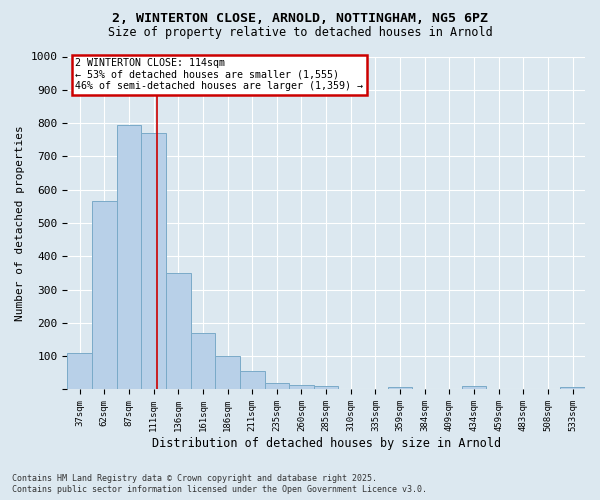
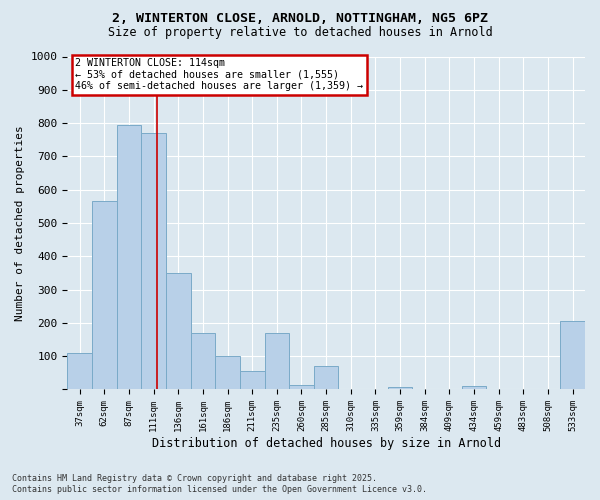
235sqm: 18 -> 170
285sqm: 10 -> 70
533sqm: 8 -> 205
